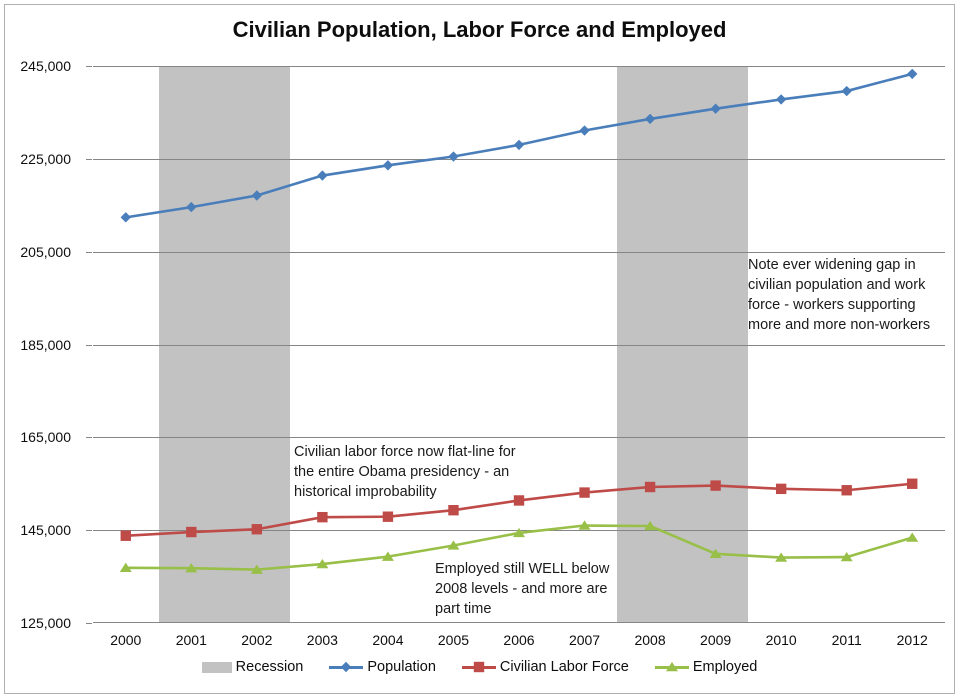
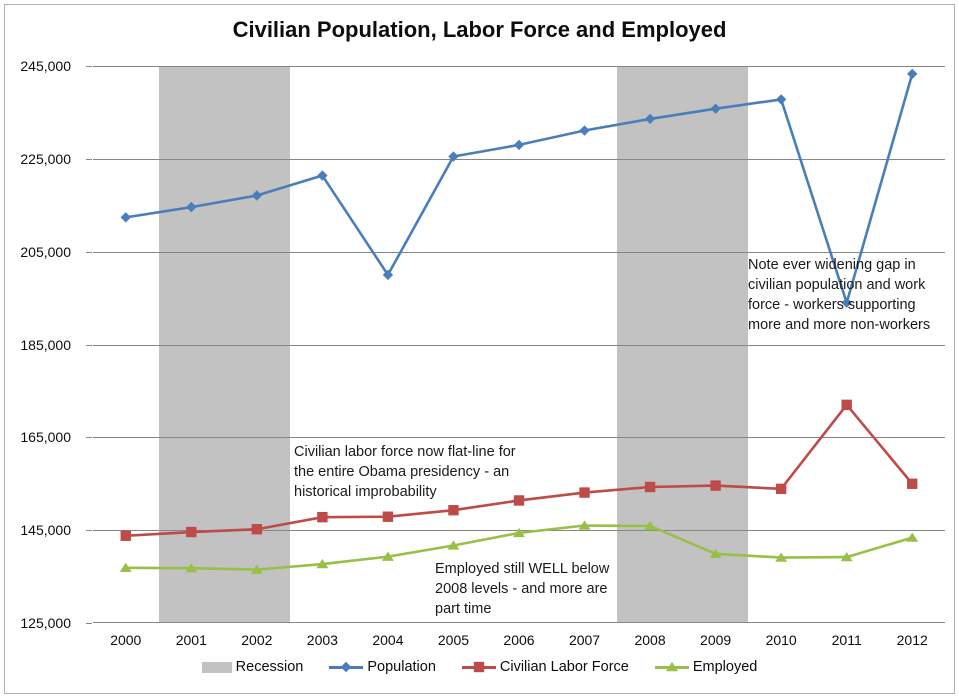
Population/2004: 224000 -> 200000
Population/2011: 240000 -> 194000
Civilian Labor Force/2011: 154000 -> 172000
